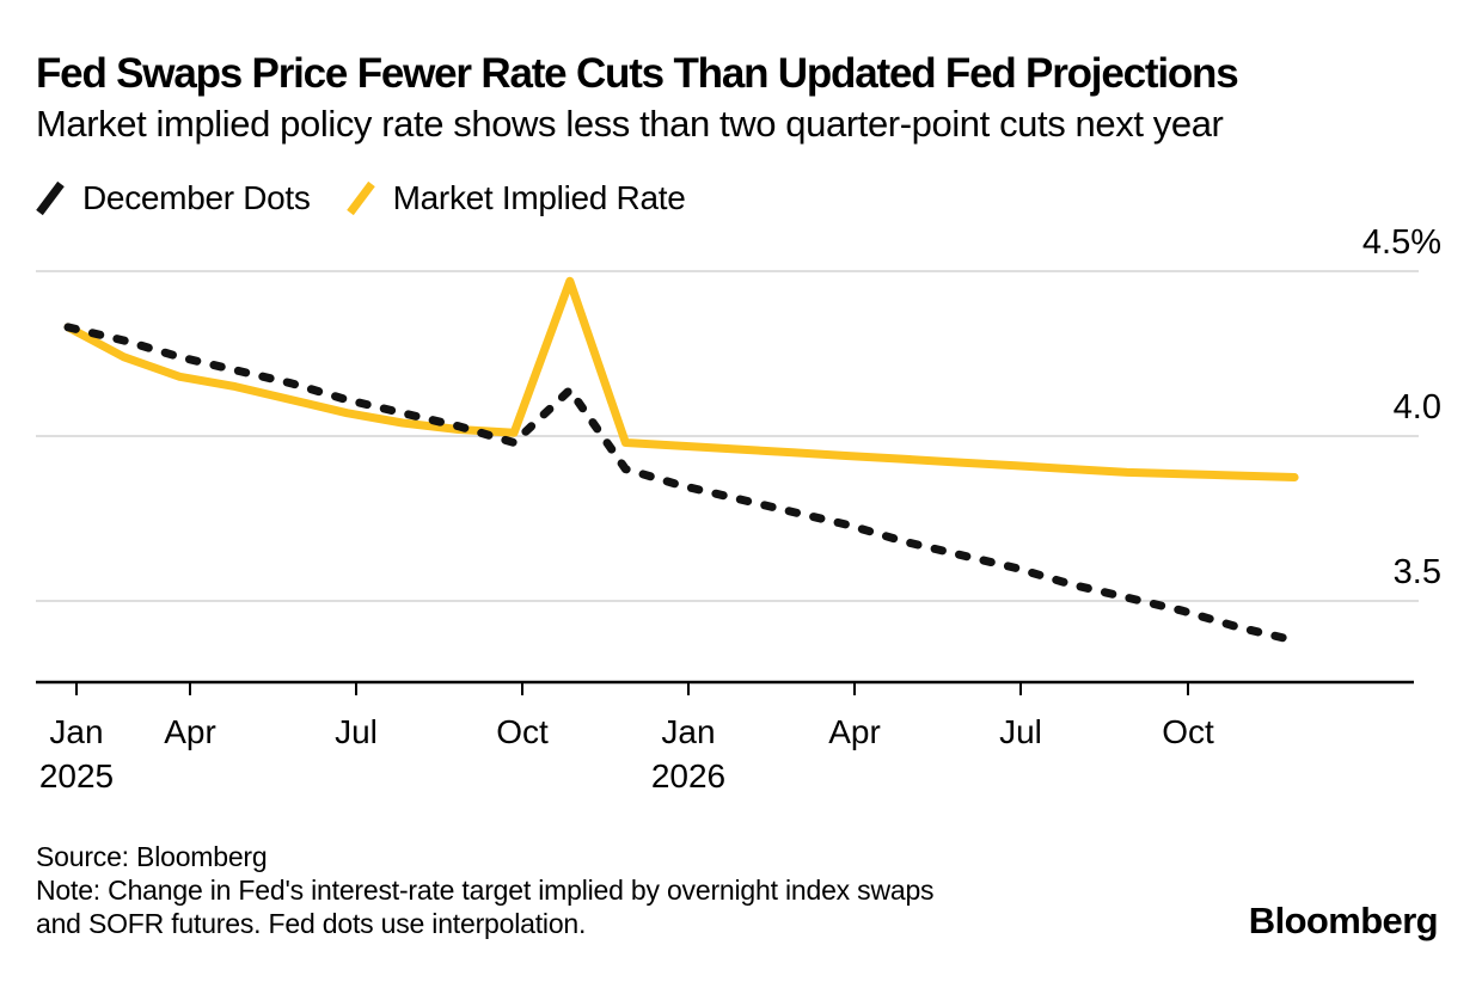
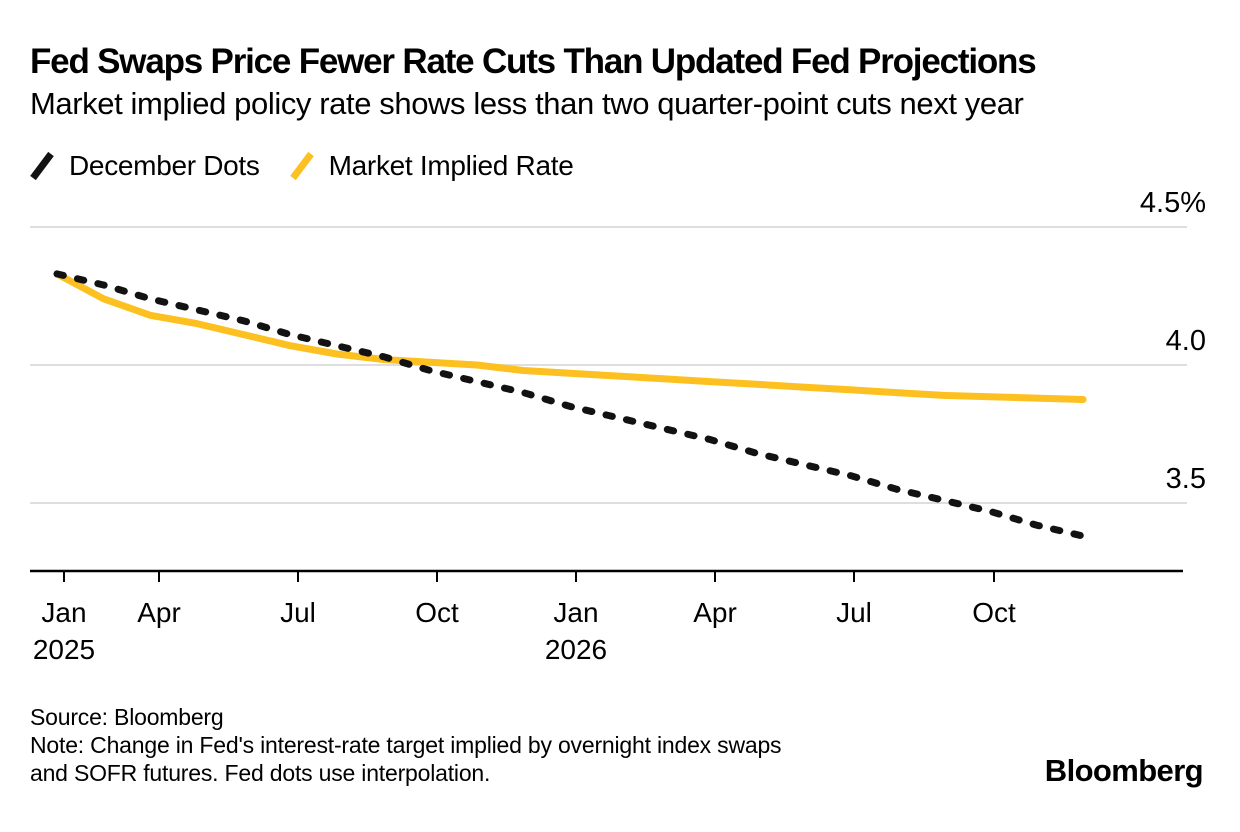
December Dots/Oct 2025: 4.14% -> 3.94%
Market Implied Rate/Oct 2025: 4.47% -> 4.00%
